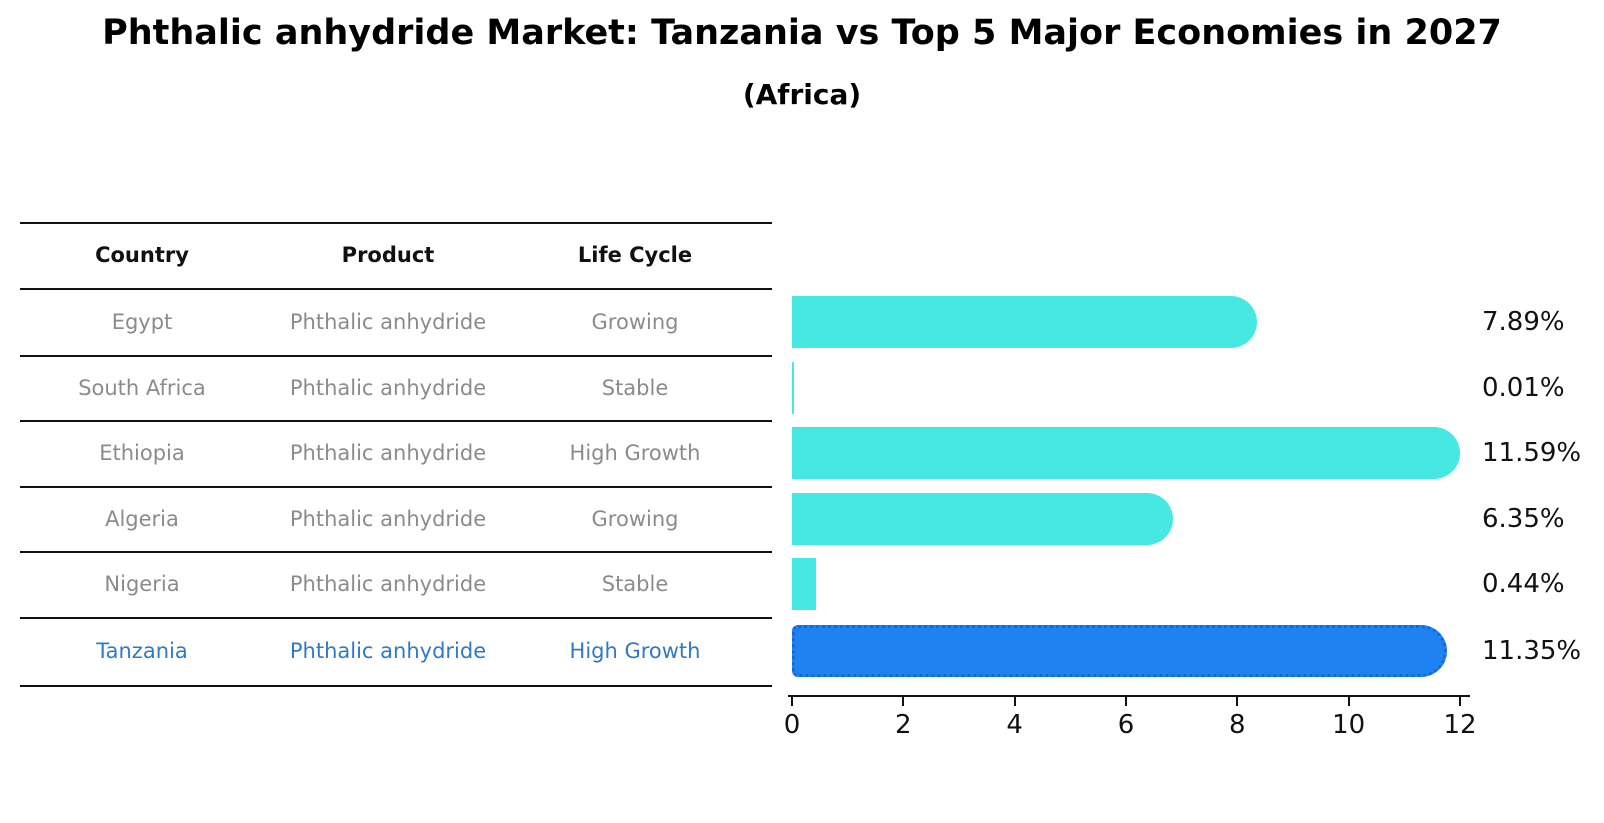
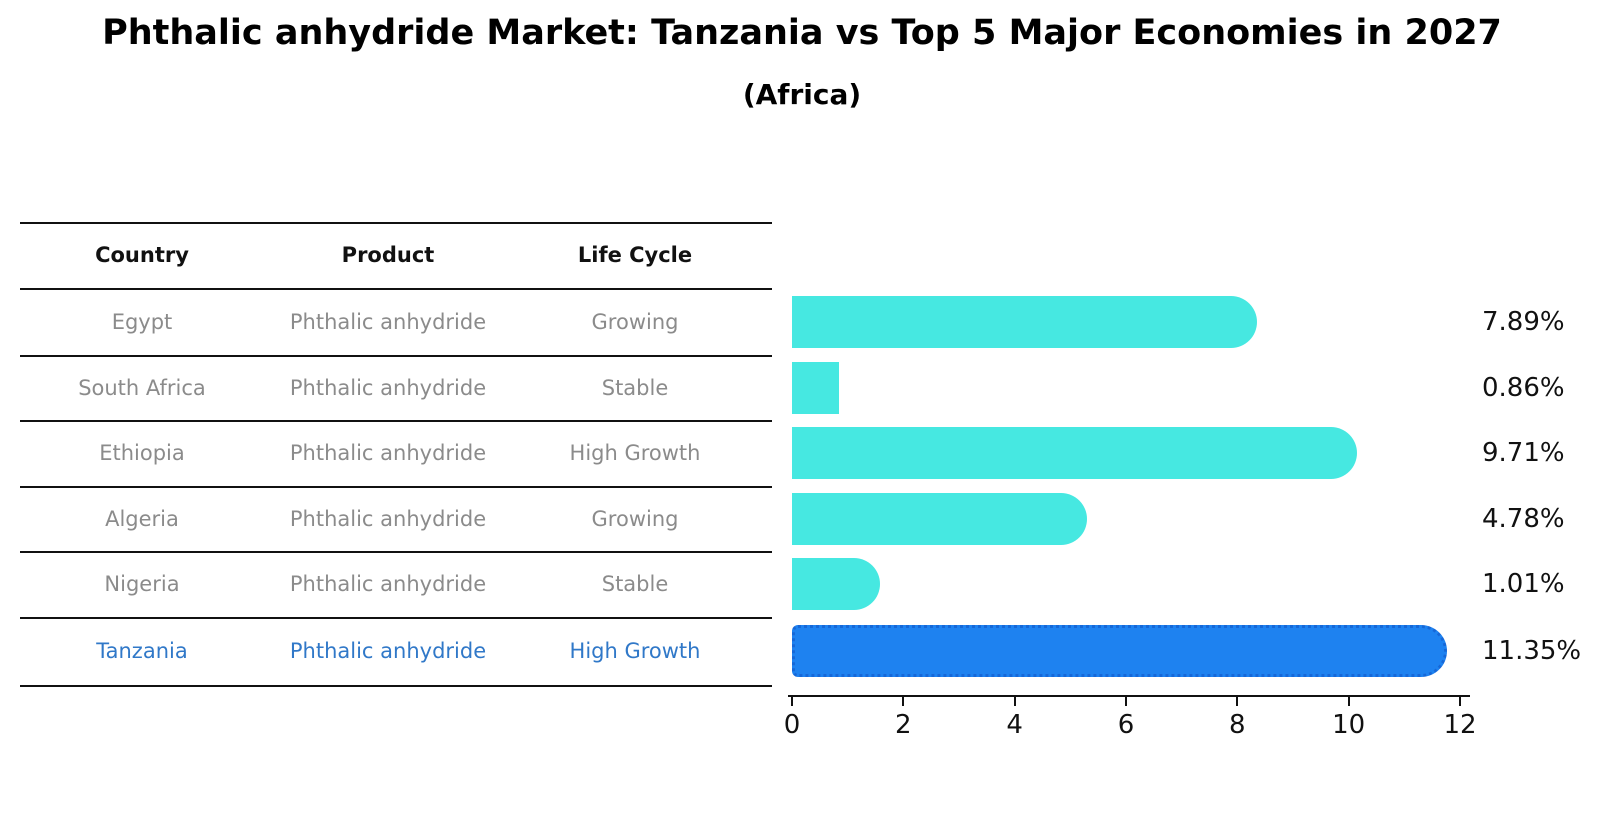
South Africa: 0.01% -> 0.86%
Ethiopia: 11.59% -> 9.71%
Algeria: 6.35% -> 4.78%
Nigeria: 0.44% -> 1.01%
